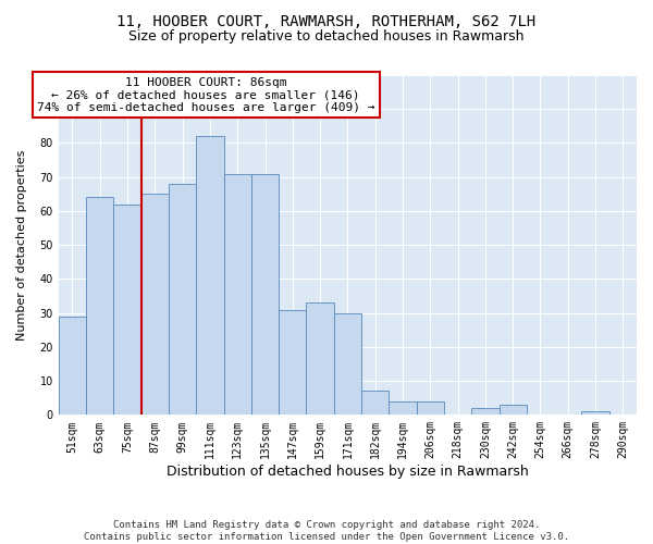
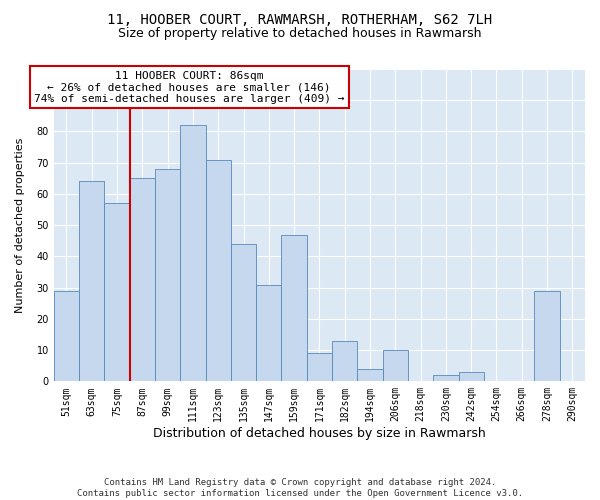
75sqm: 62 -> 57
135sqm: 71 -> 44
159sqm: 33 -> 47
171sqm: 30 -> 9
182sqm: 7 -> 13
206sqm: 4 -> 10
278sqm: 1 -> 29
